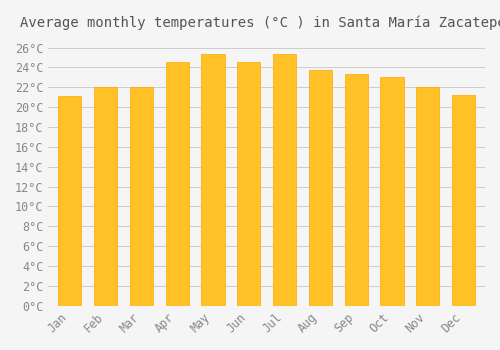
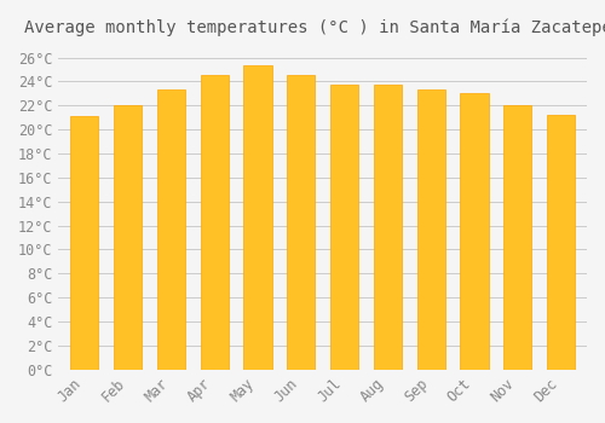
Mar: 22.0°C -> 23.3°C
Jul: 25.4°C -> 23.7°C
